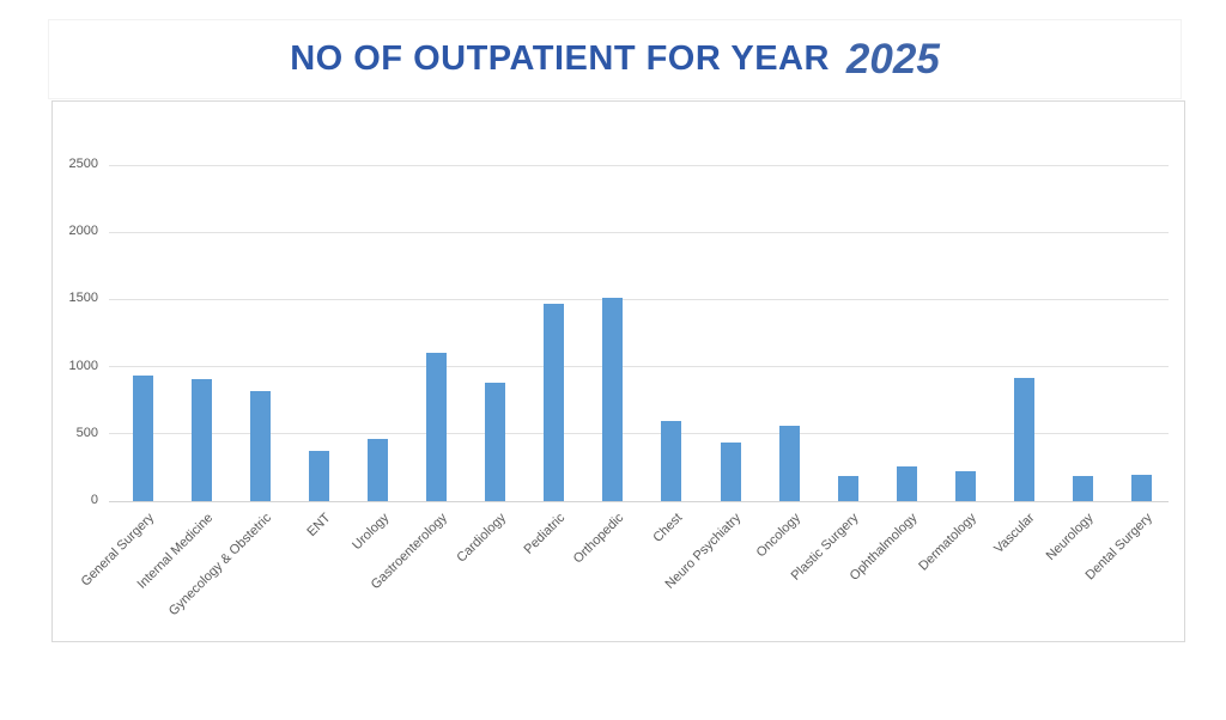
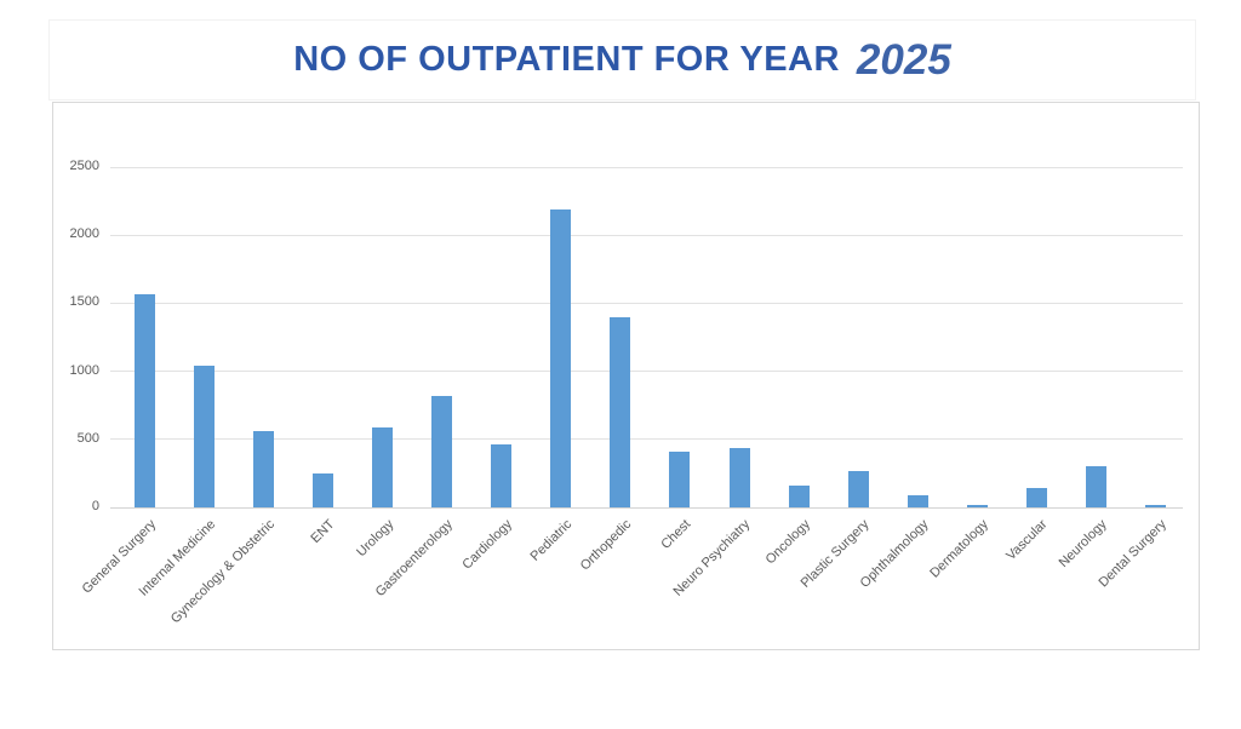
General Surgery: 930 -> 1570
Internal Medicine: 910 -> 1040
Gynecology & Obstetric: 820 -> 560
ENT: 370 -> 250
Urology: 460 -> 590
Gastroenterology: 1100 -> 820
Cardiology: 880 -> 460
Pediatric: 1470 -> 2190
Orthopedic: 1510 -> 1400
Chest: 600 -> 400
Oncology: 560 -> 160
Plastic Surgery: 190 -> 270
Ophthalmology: 260 -> 80
Dermatology: 220 -> 20
Vascular: 920 -> 140
Neurology: 190 -> 300
Dental Surgery: 200 -> 20
